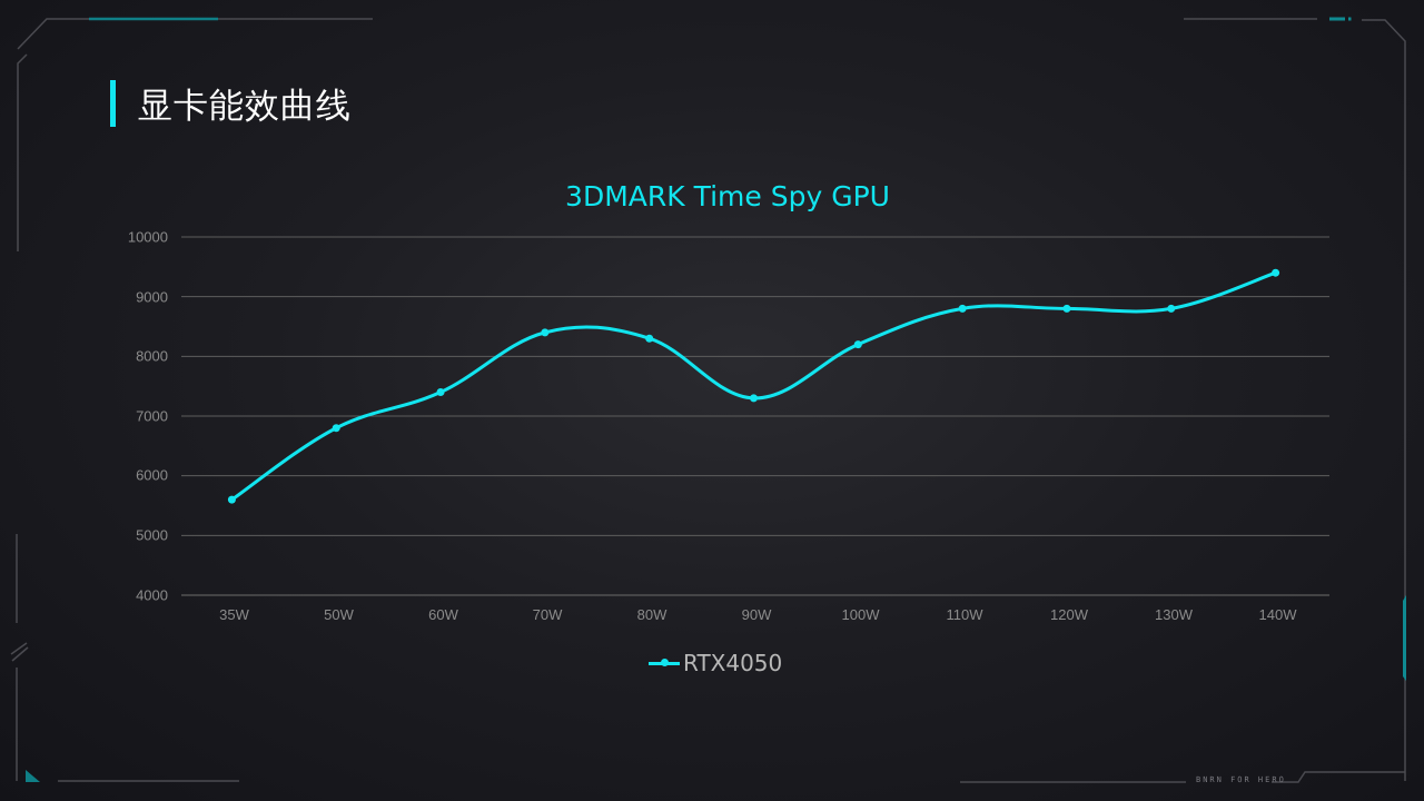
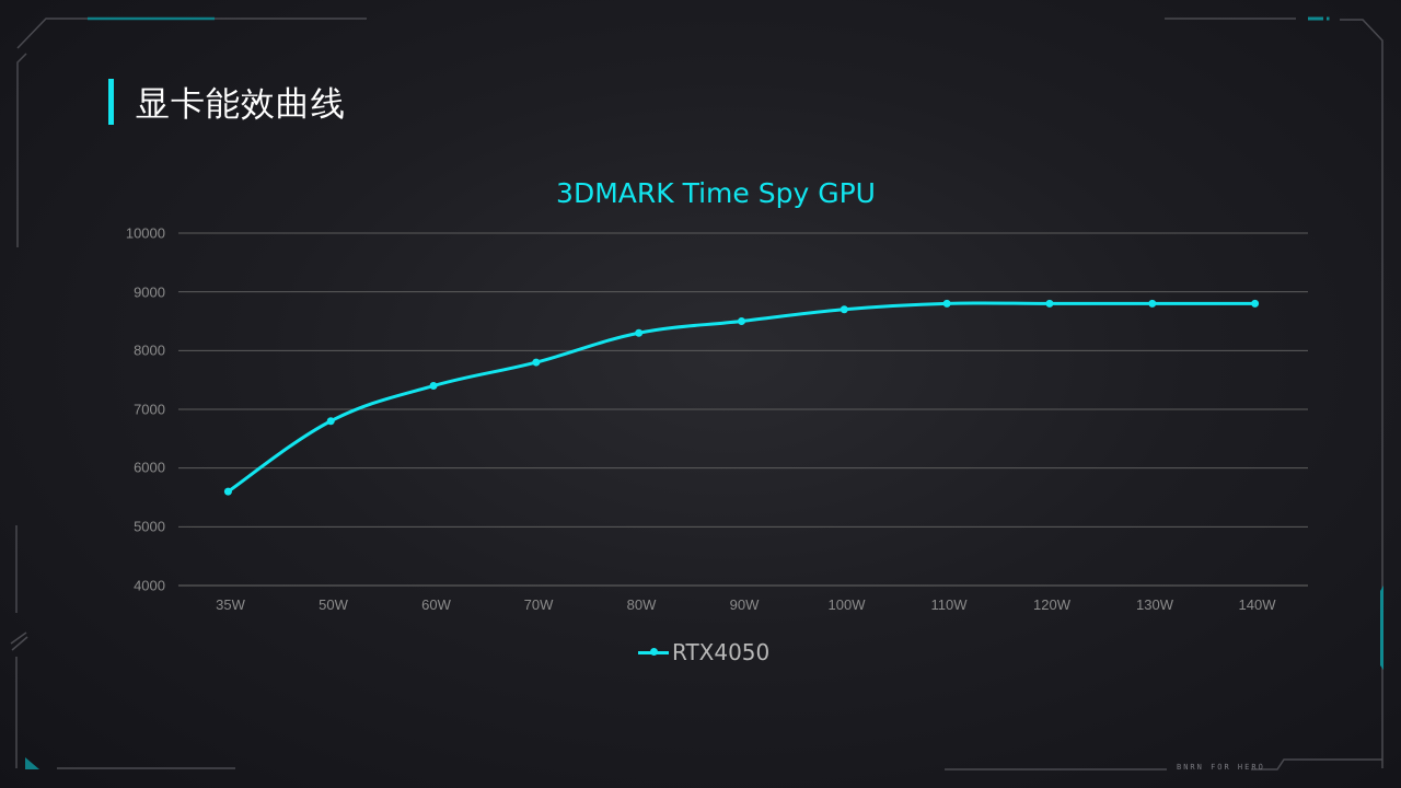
70W: 8400 -> 7800
90W: 7300 -> 8500
100W: 8200 -> 8700
140W: 9400 -> 8800
